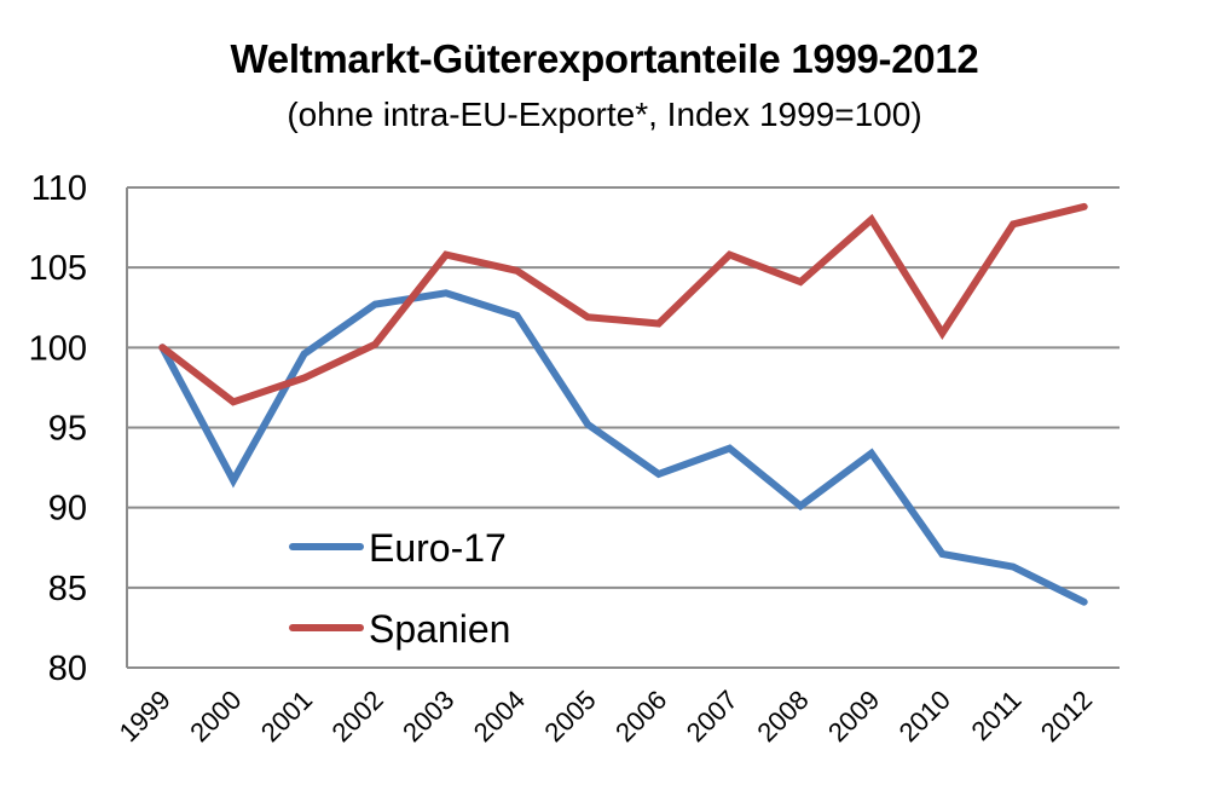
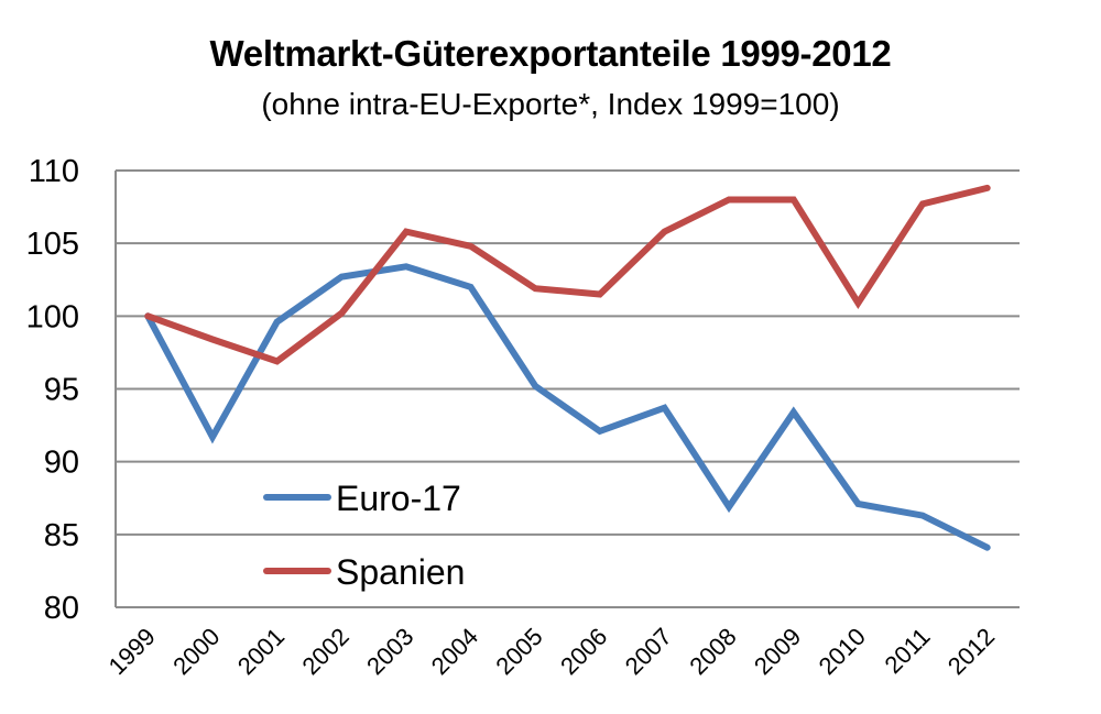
Spanien/2000: 96.6 -> 98.4
Spanien/2001: 98.1 -> 96.9
Euro-17/2008: 90.1 -> 86.9
Spanien/2008: 104.1 -> 108.0
